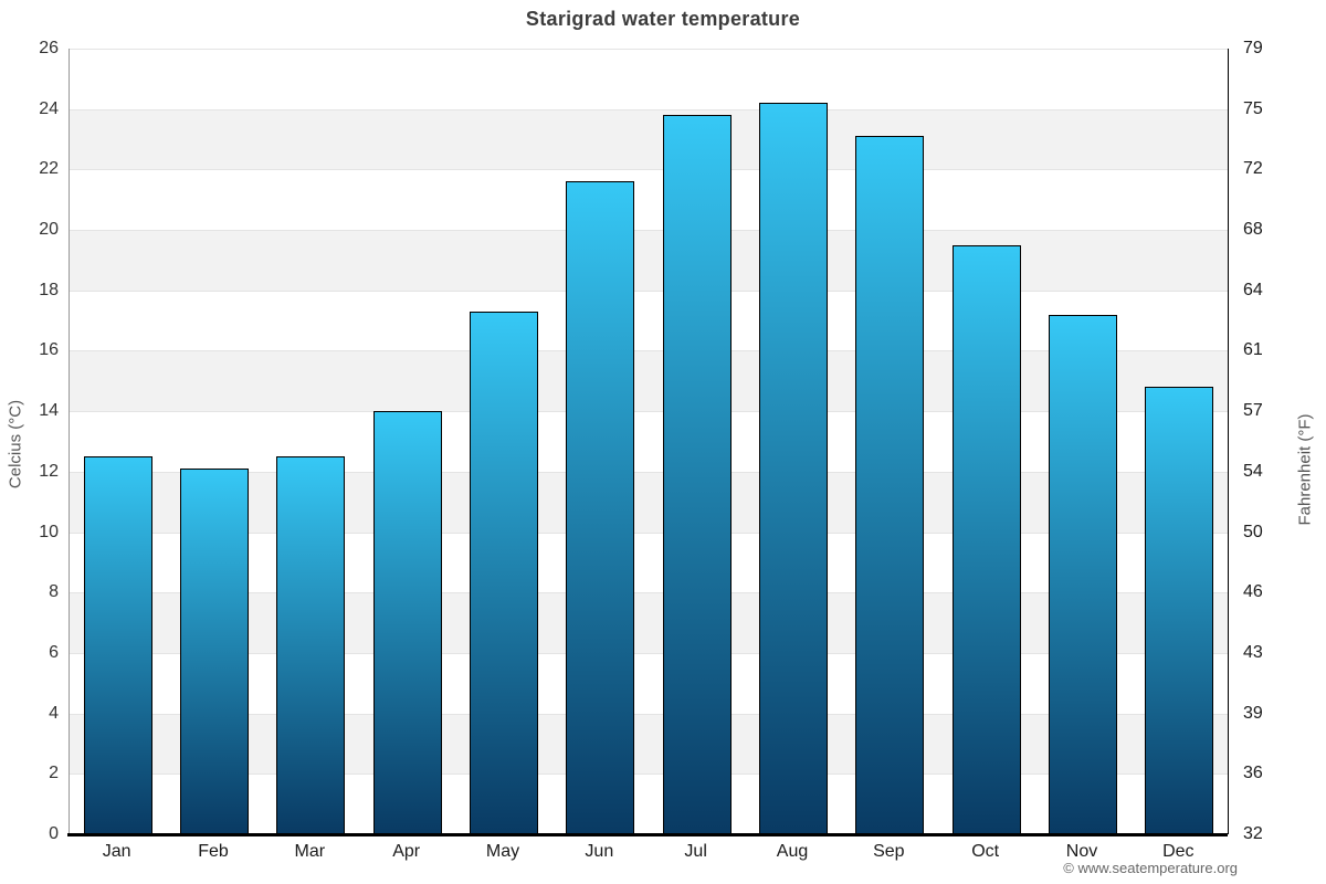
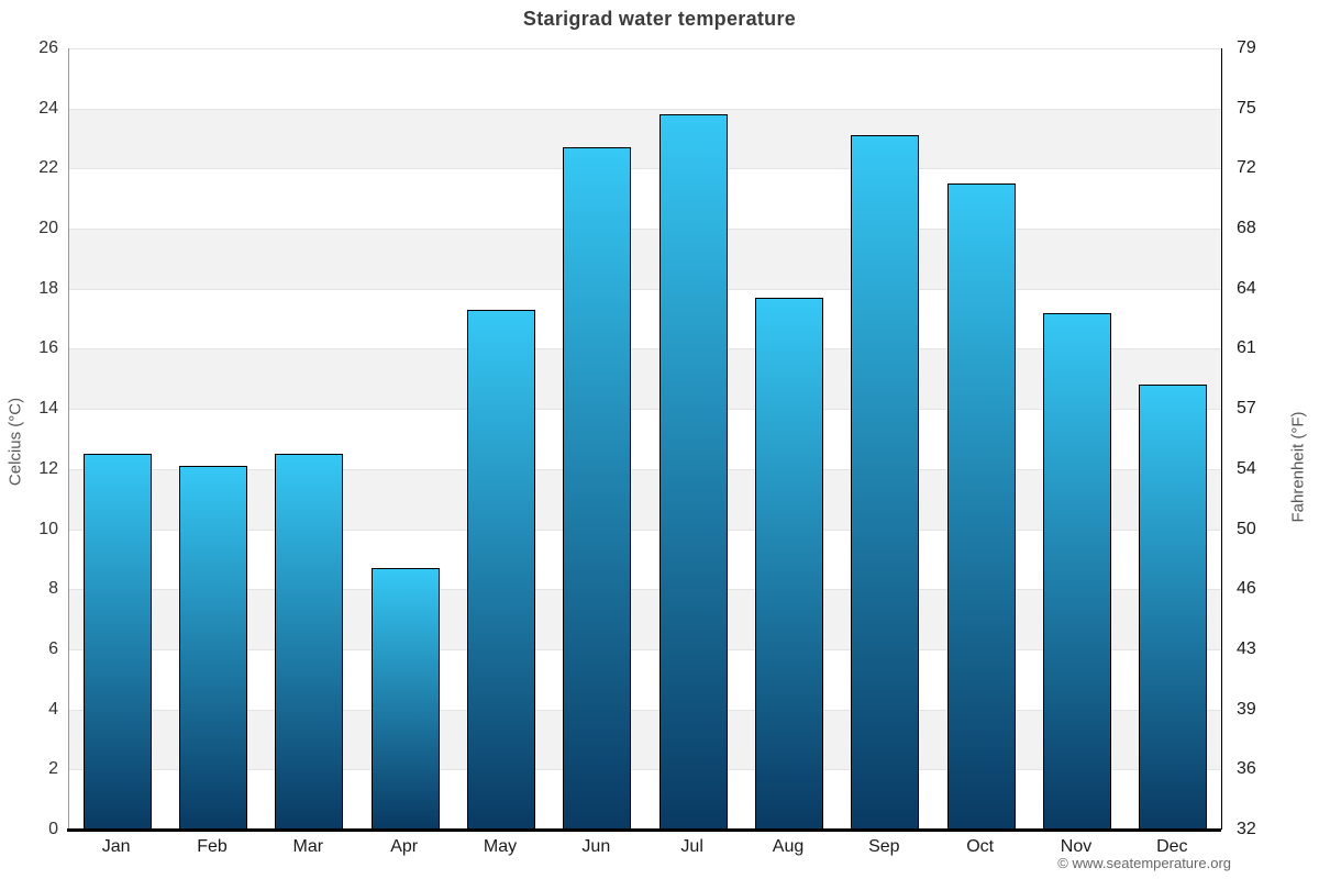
Apr: 14.0 -> 8.7
Jun: 21.6 -> 22.7
Aug: 24.2 -> 17.7
Oct: 19.5 -> 21.5
